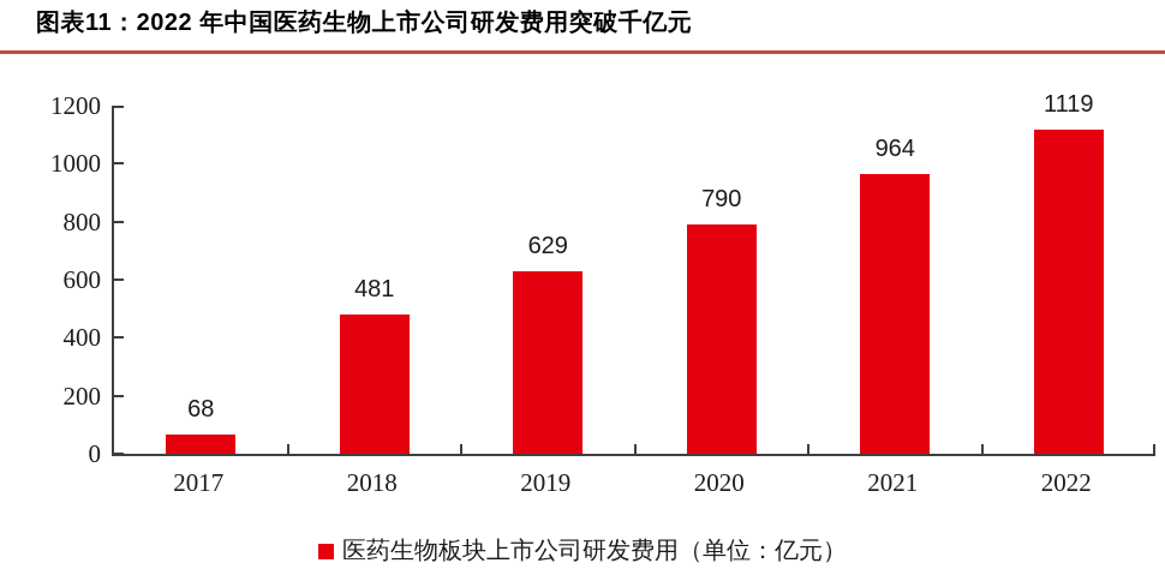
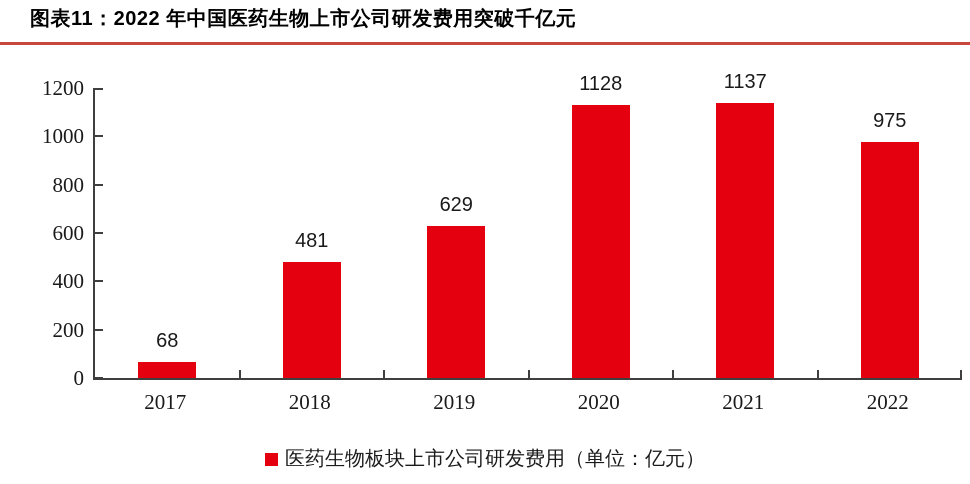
2020: 790 -> 1128
2021: 964 -> 1137
2022: 1119 -> 975
